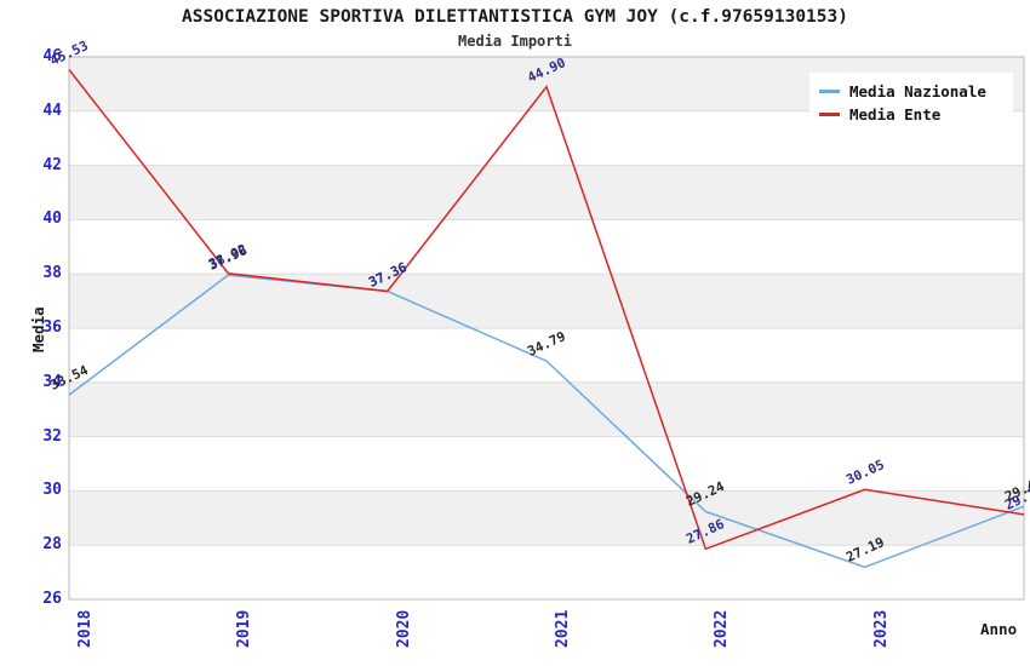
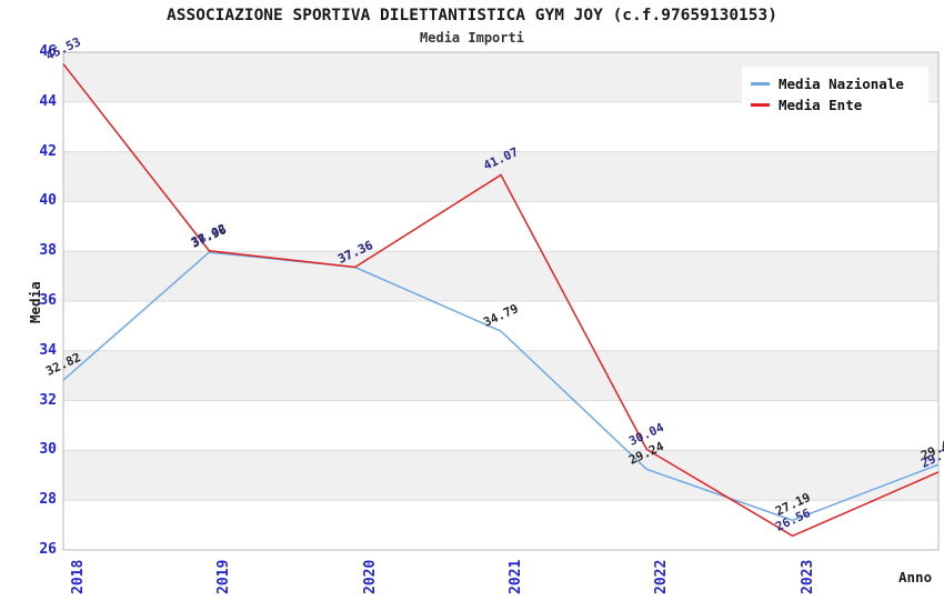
Media Nazionale/2018: 33.54 -> 32.82
Media Ente/2021: 44.90 -> 41.07
Media Ente/2022: 27.86 -> 30.04
Media Ente/2023: 30.05 -> 26.56
